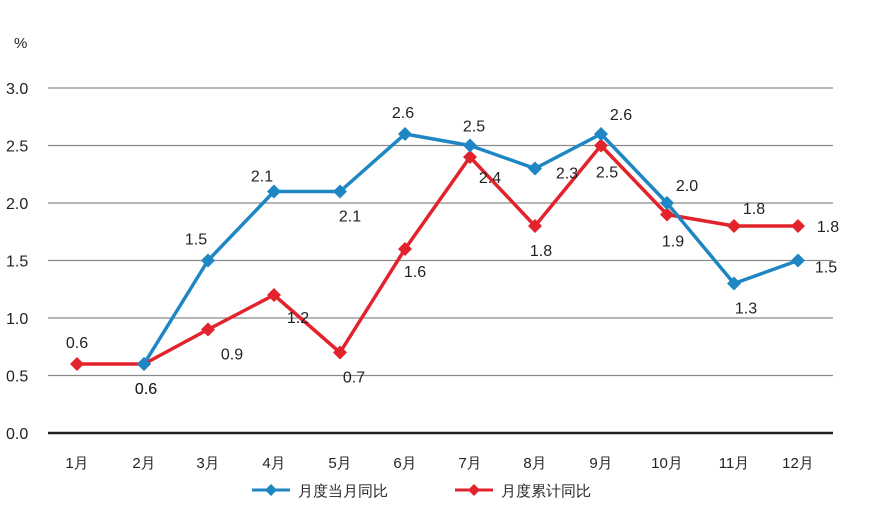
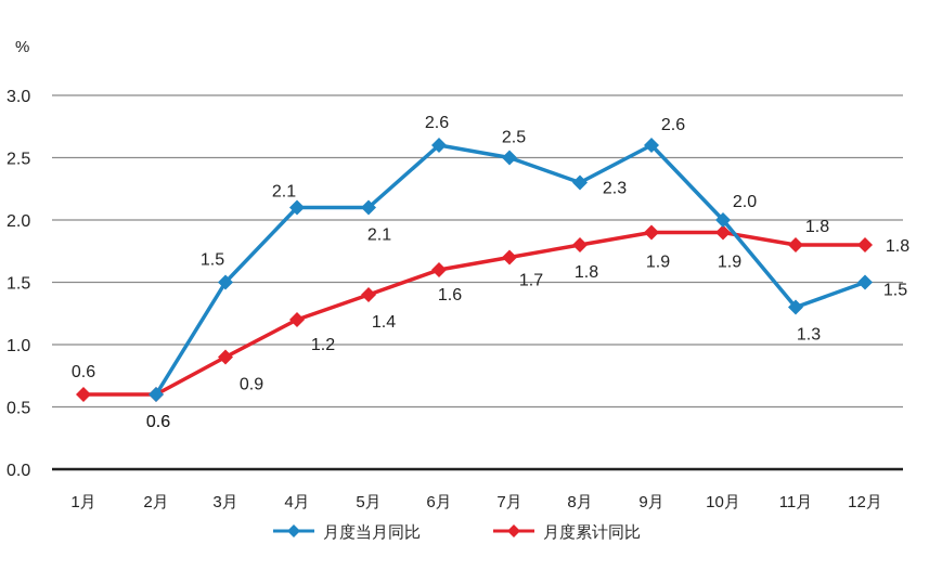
月度累计同比/5月: 0.7 -> 1.4
月度累计同比/7月: 2.4 -> 1.7
月度累计同比/9月: 2.5 -> 1.9
